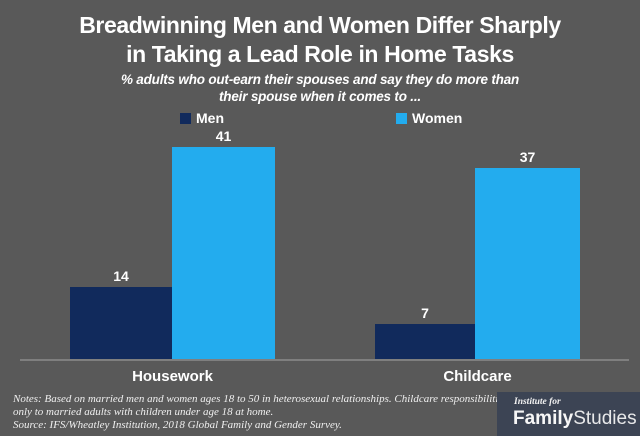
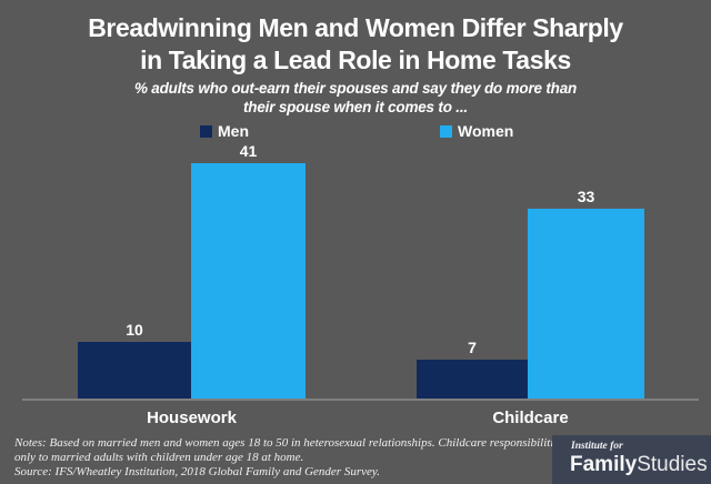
Men/Housework: 14 -> 10
Women/Childcare: 37 -> 33
